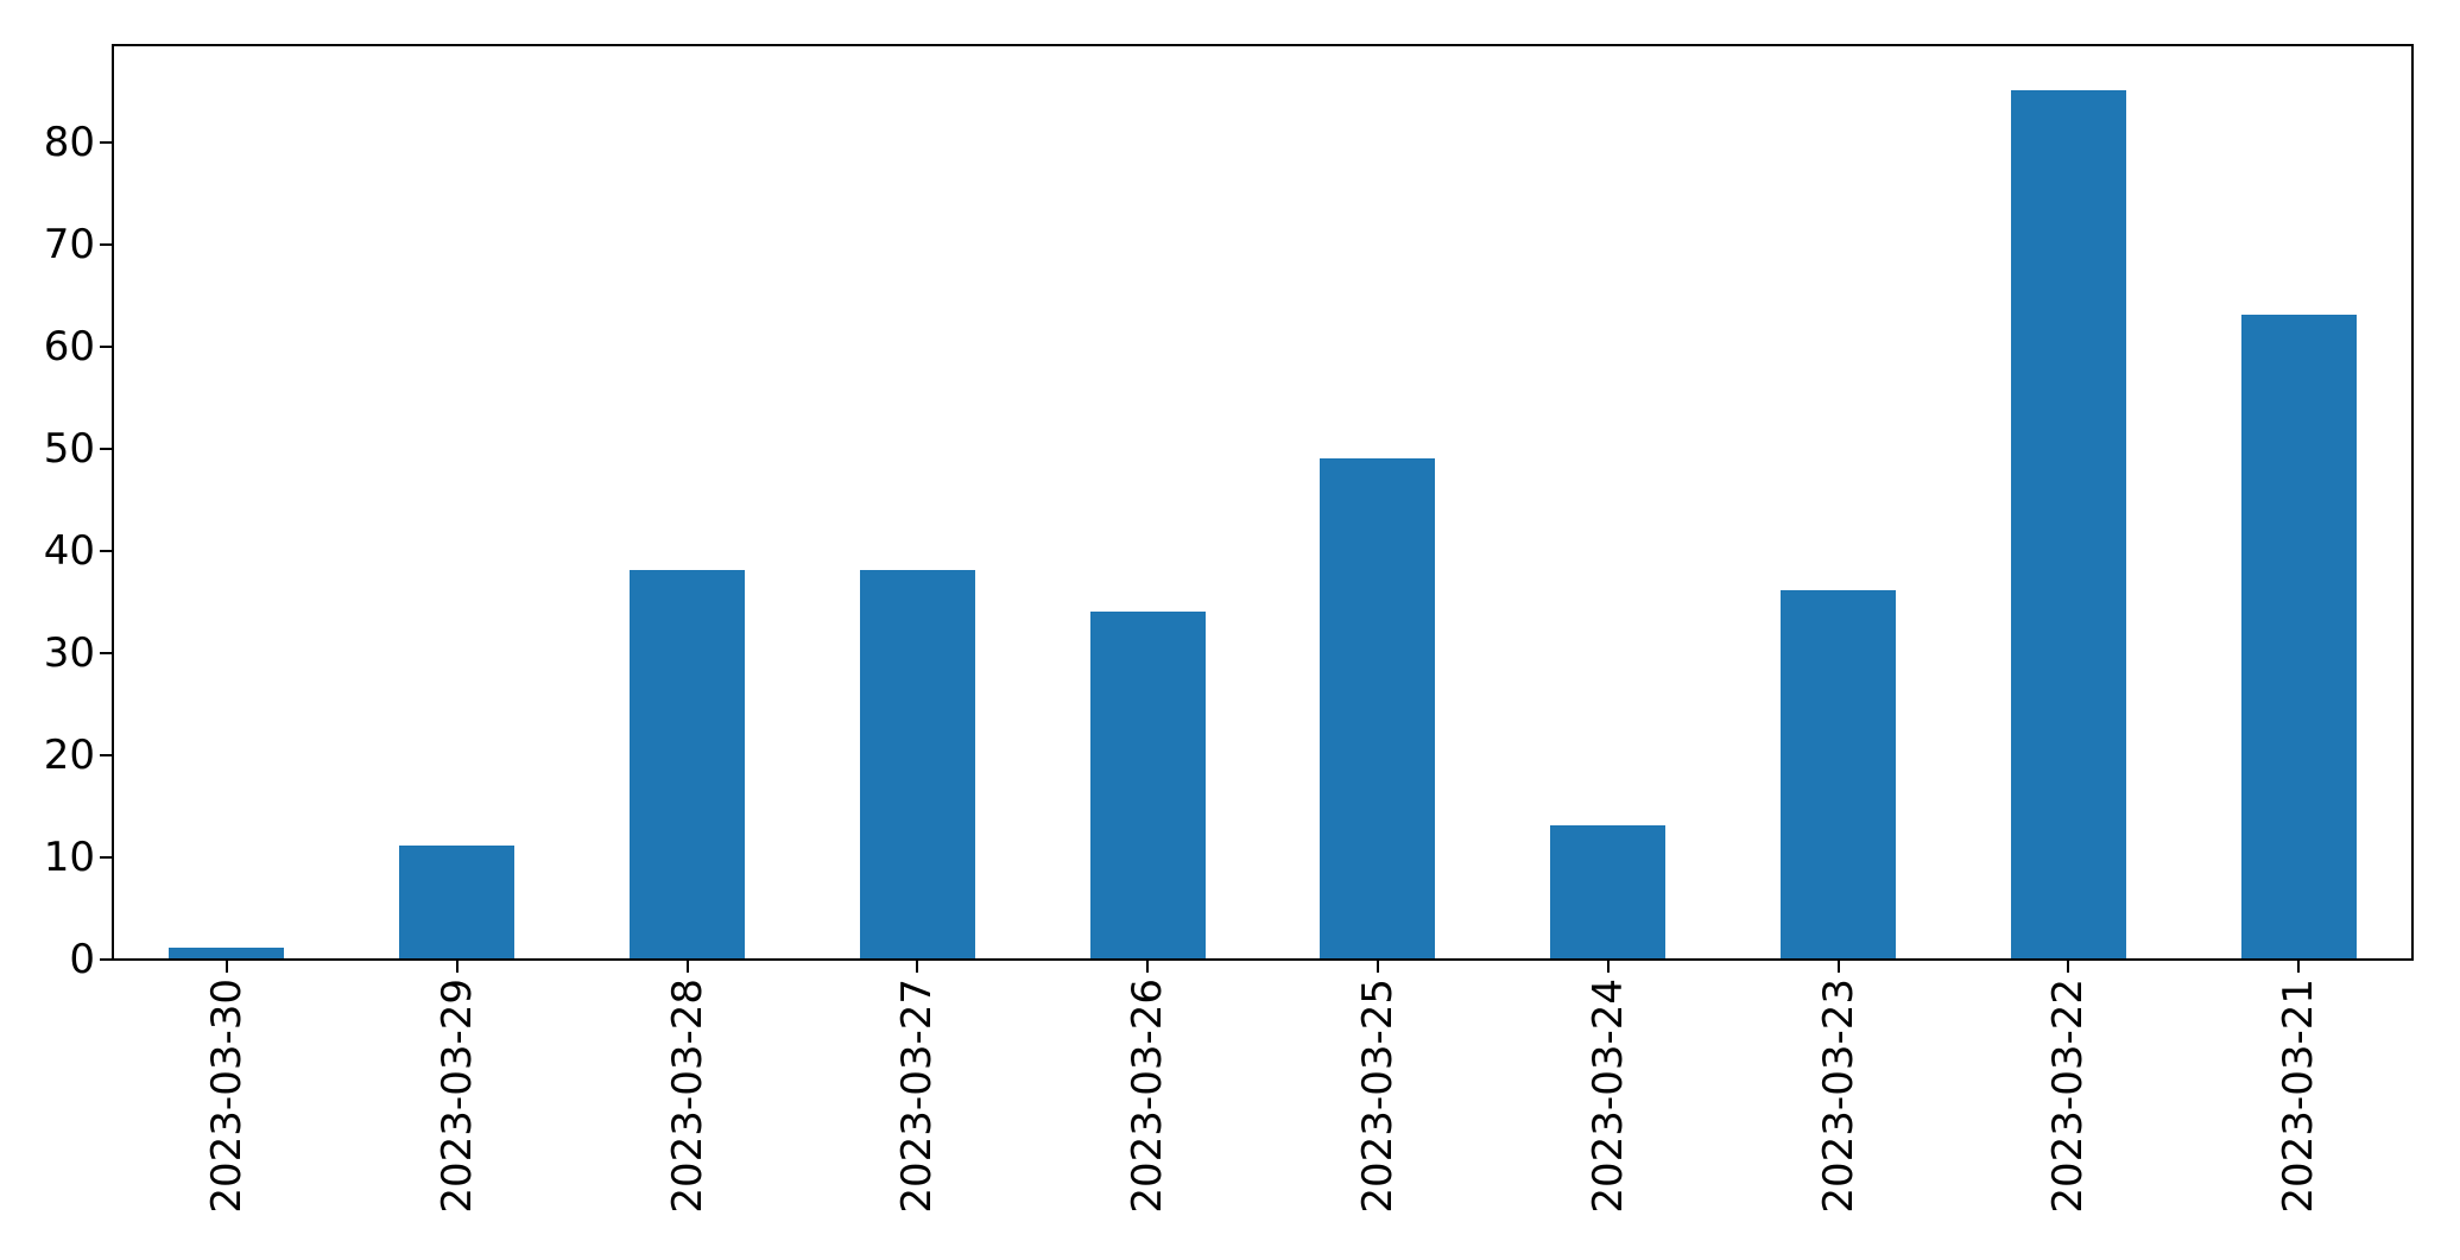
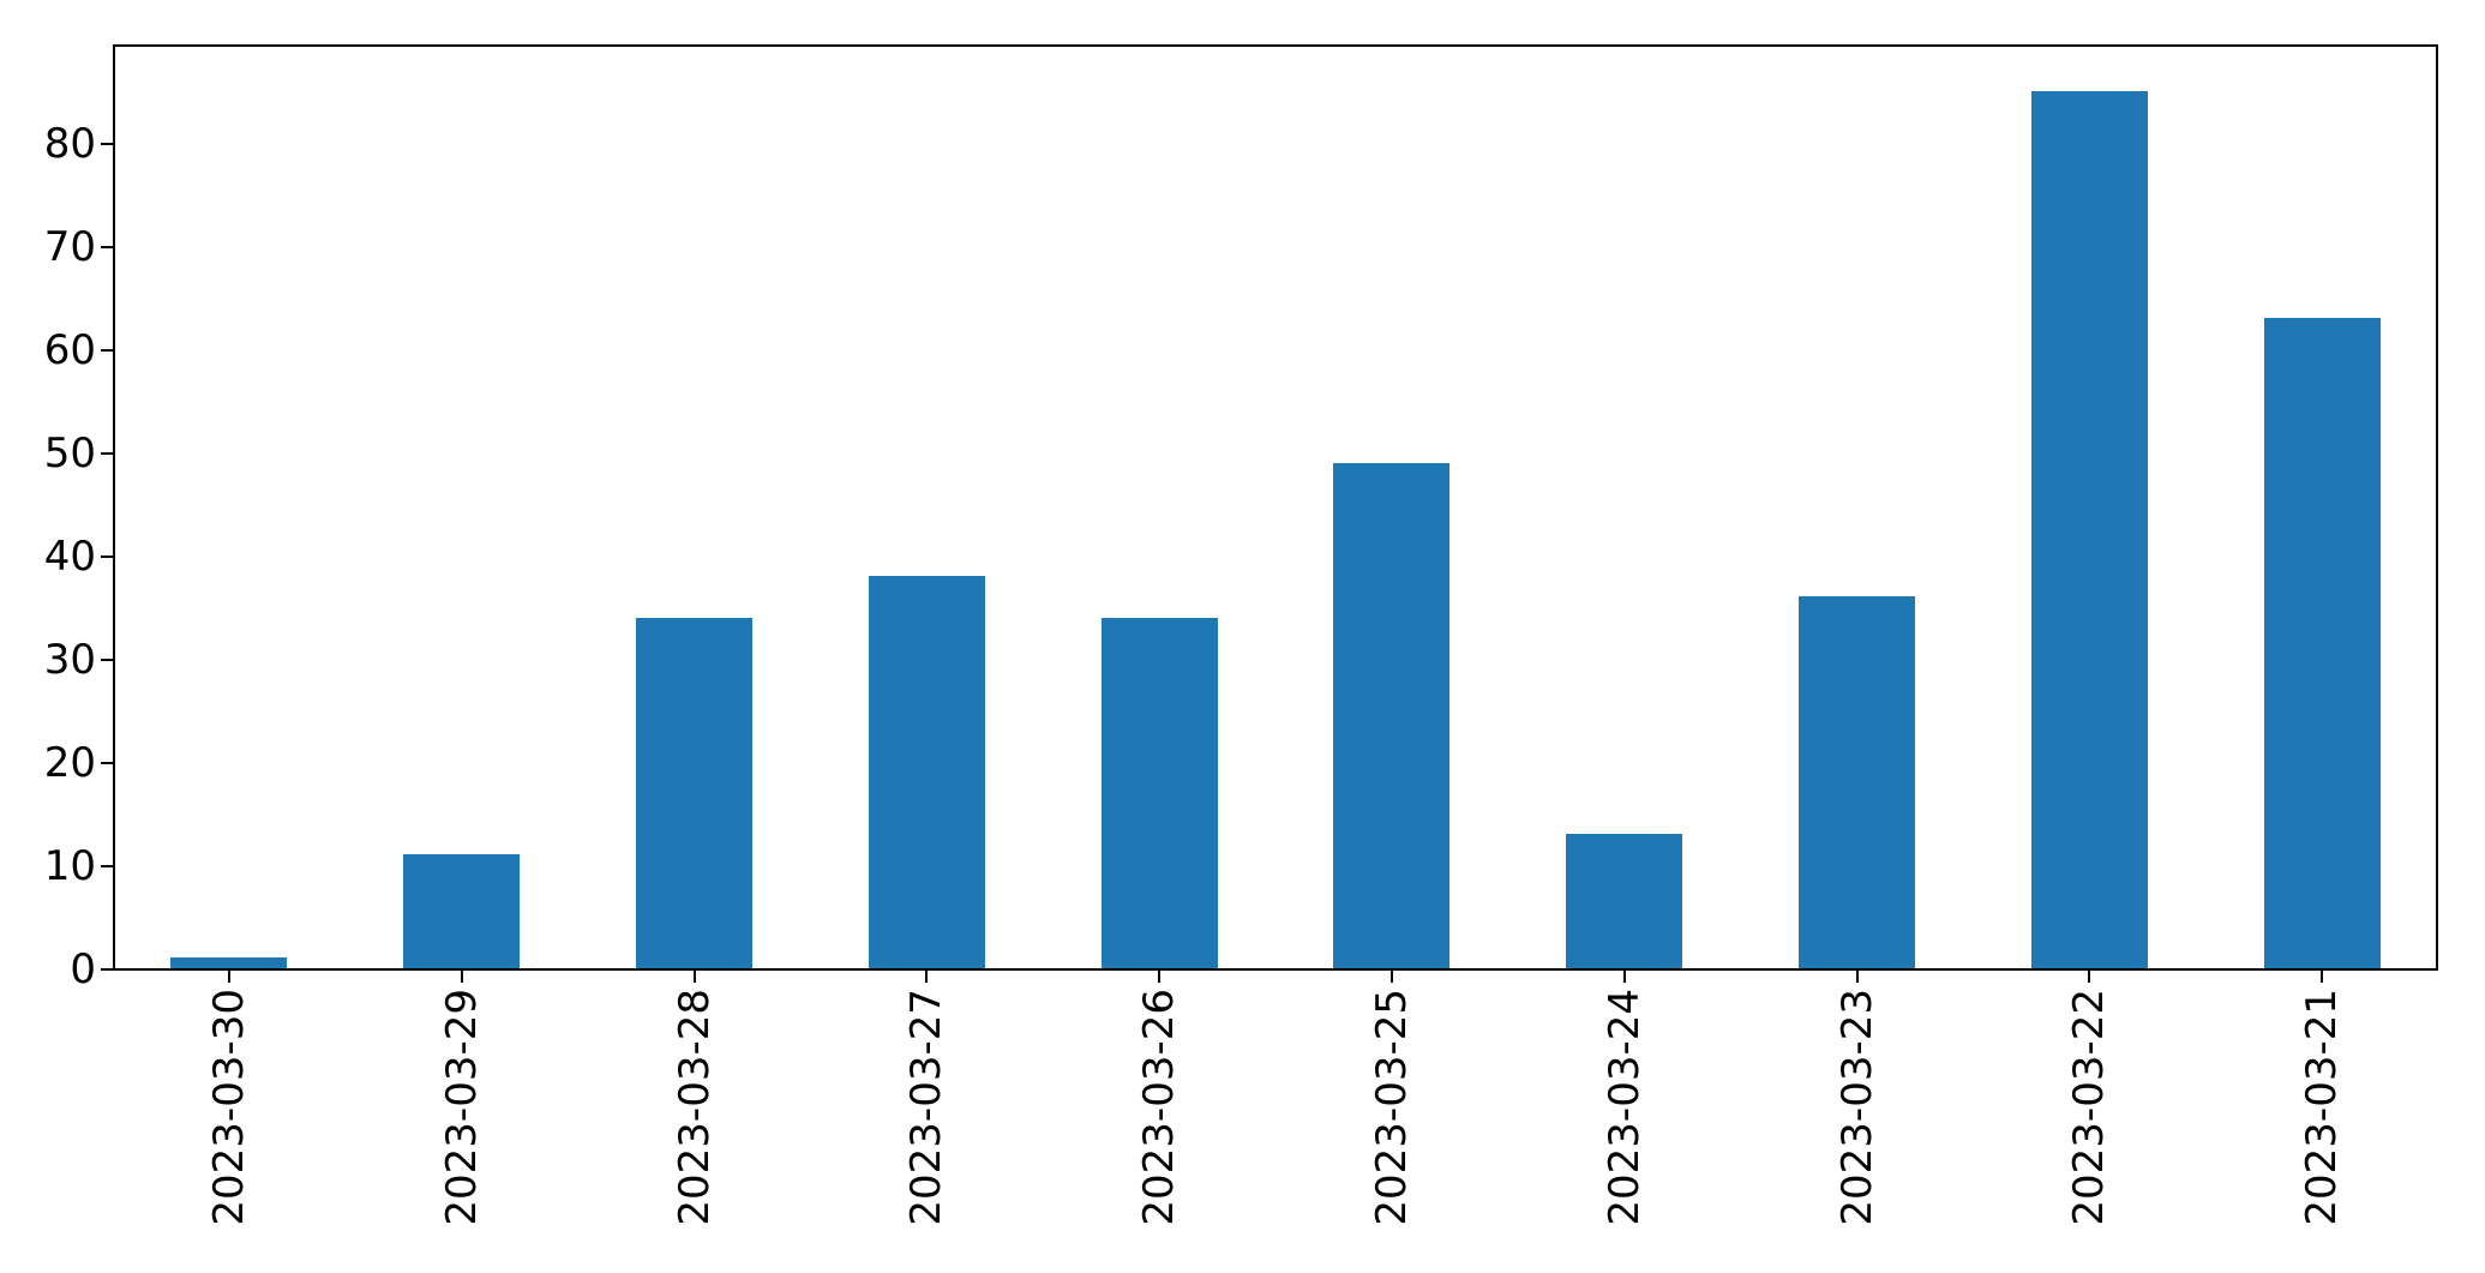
2023-03-28: 38 -> 34
